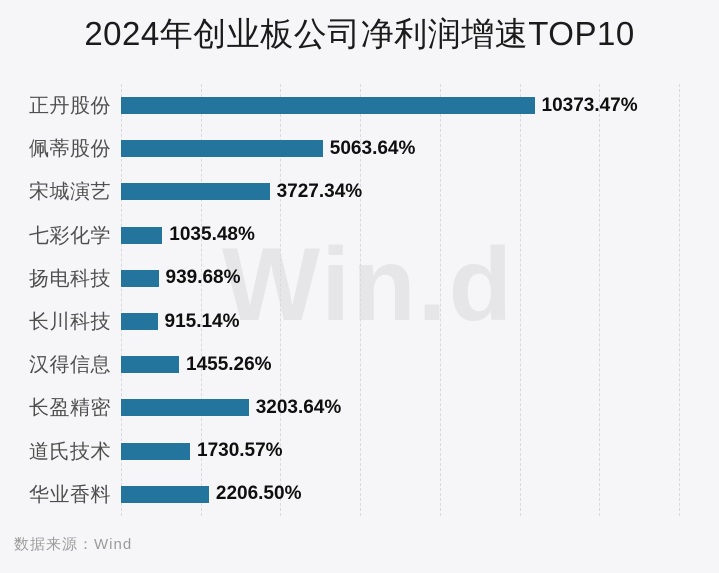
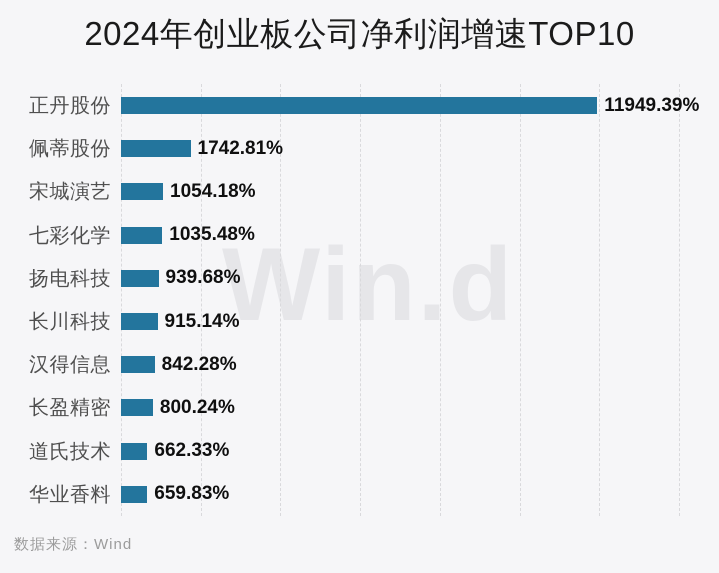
正丹股份: 10373.47% -> 11949.39%
佩蒂股份: 5063.64% -> 1742.81%
宋城演艺: 3727.34% -> 1054.18%
汉得信息: 1455.26% -> 842.28%
长盈精密: 3203.64% -> 800.24%
道氏技术: 1730.57% -> 662.33%
华业香料: 2206.50% -> 659.83%
